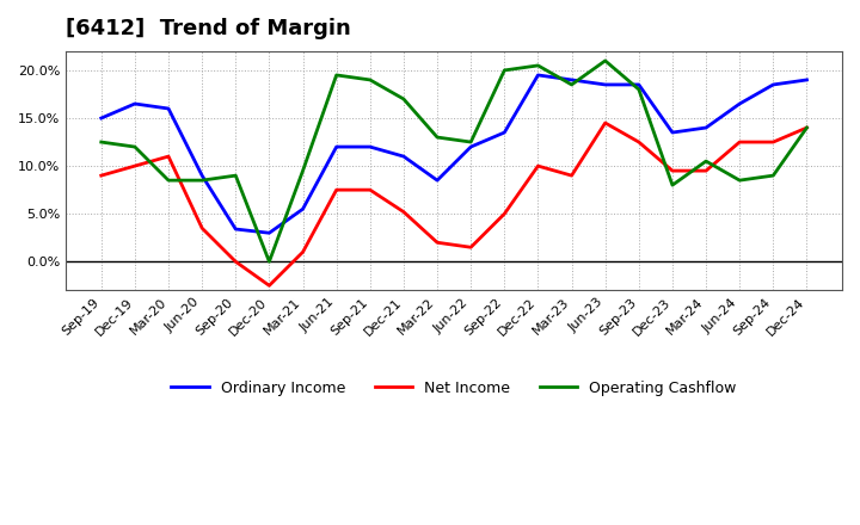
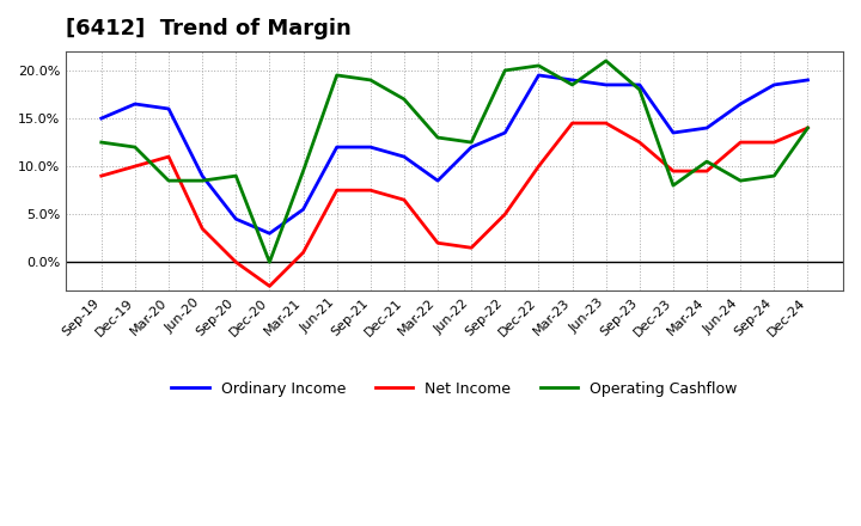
Ordinary Income/Sep-20: 3.4% -> 4.5%
Net Income/Dec-21: 5.2% -> 6.5%
Net Income/Mar-23: 9.0% -> 14.5%
